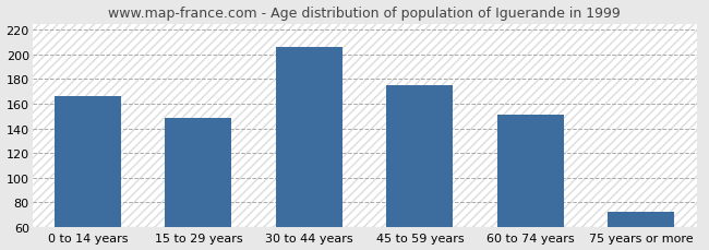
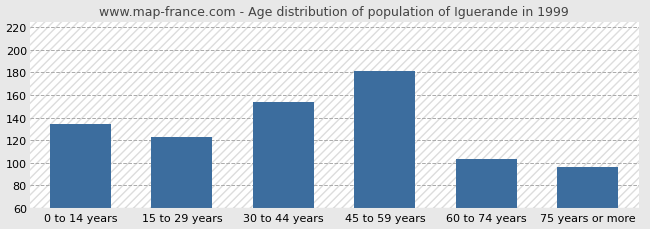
0 to 14 years: 166 -> 134
15 to 29 years: 148 -> 123
30 to 44 years: 206 -> 154
45 to 59 years: 175 -> 181
60 to 74 years: 151 -> 103
75 years or more: 72 -> 96
